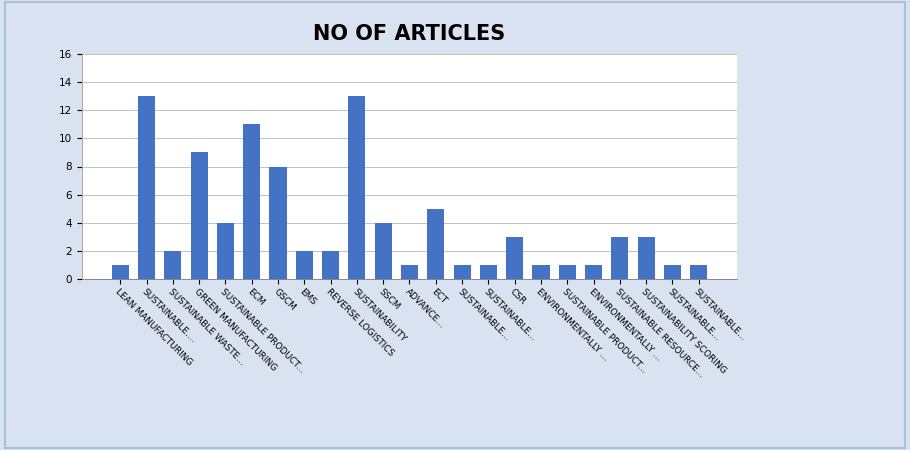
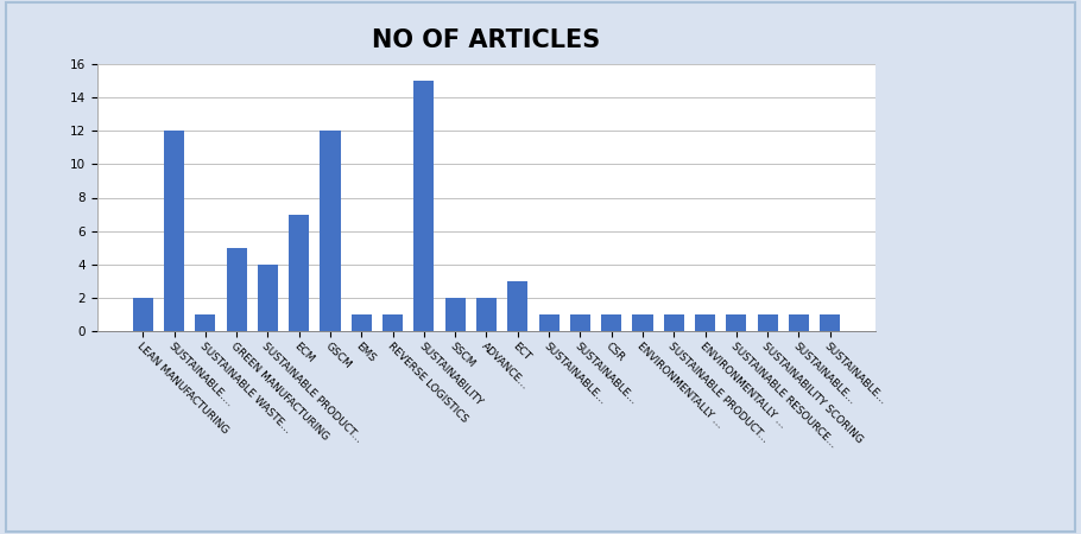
LEAN MANUFACTURING: 1 -> 2
SUSTAINABLE....: 13 -> 12
SUSTAINABLE WASTE...: 2 -> 1
GREEN MANUFACTURING: 9 -> 5
ECM: 11 -> 7
GSCM: 8 -> 12
EMS: 2 -> 1
REVERSE LOGISTICS: 2 -> 1
SUSTAINABILITY: 13 -> 15
SSCM: 4 -> 2
ADVANCE...: 1 -> 2
ECT: 5 -> 3
CSR: 3 -> 1
SUSTAINABLE RESOURCE...: 3 -> 1
SUSTAINABILITY SCORING: 3 -> 1
